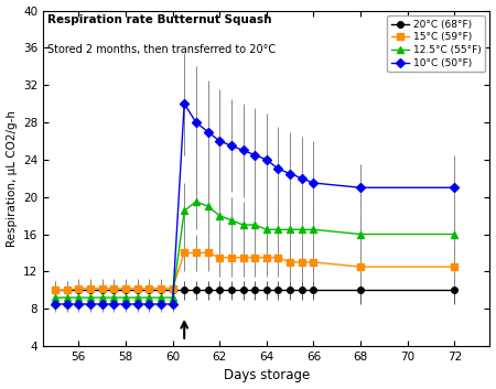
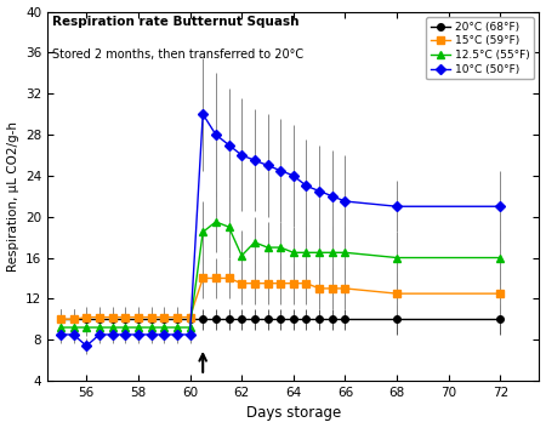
10°C (50°F)/56: 8.5 -> 7.4
12.5°C (55°F)/62: 18.0 -> 16.2
